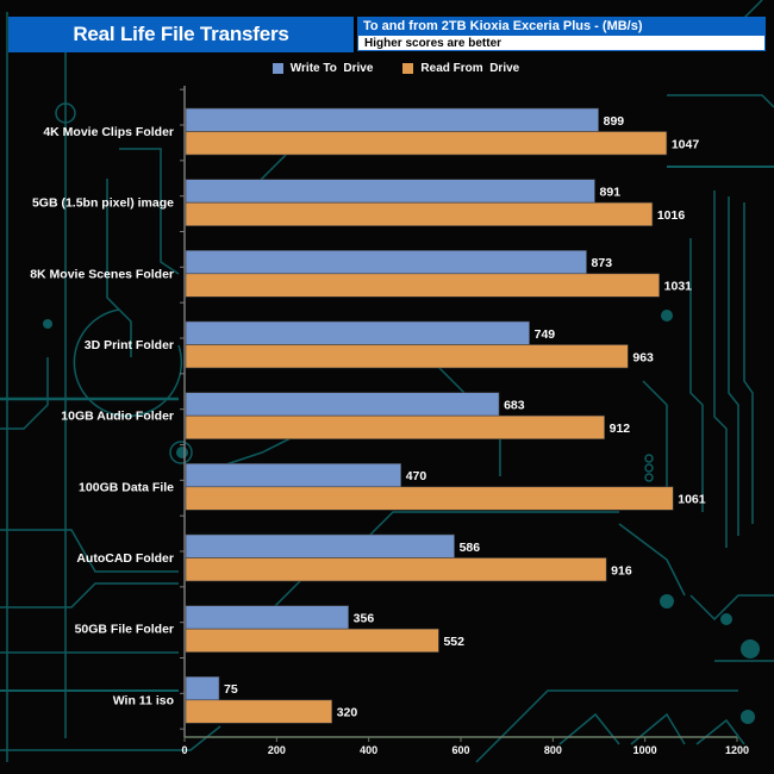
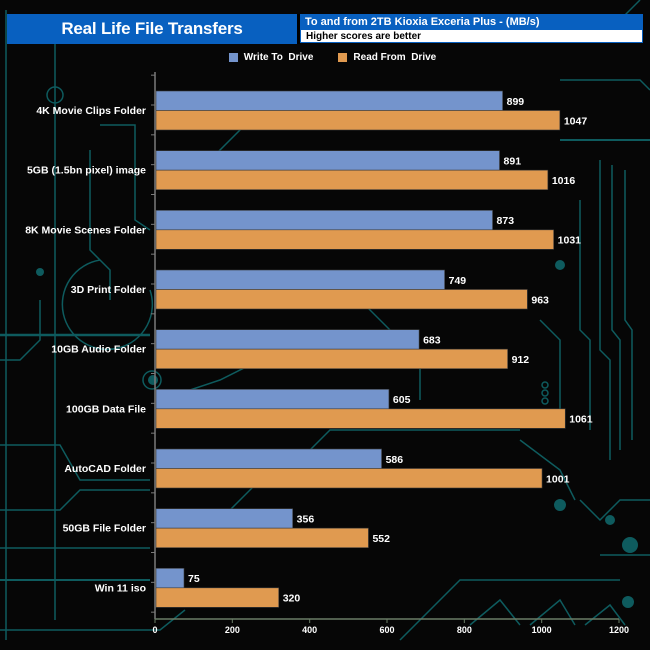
Write To Drive/100GB Data File: 470 -> 605
Read From Drive/AutoCAD Folder: 916 -> 1001
